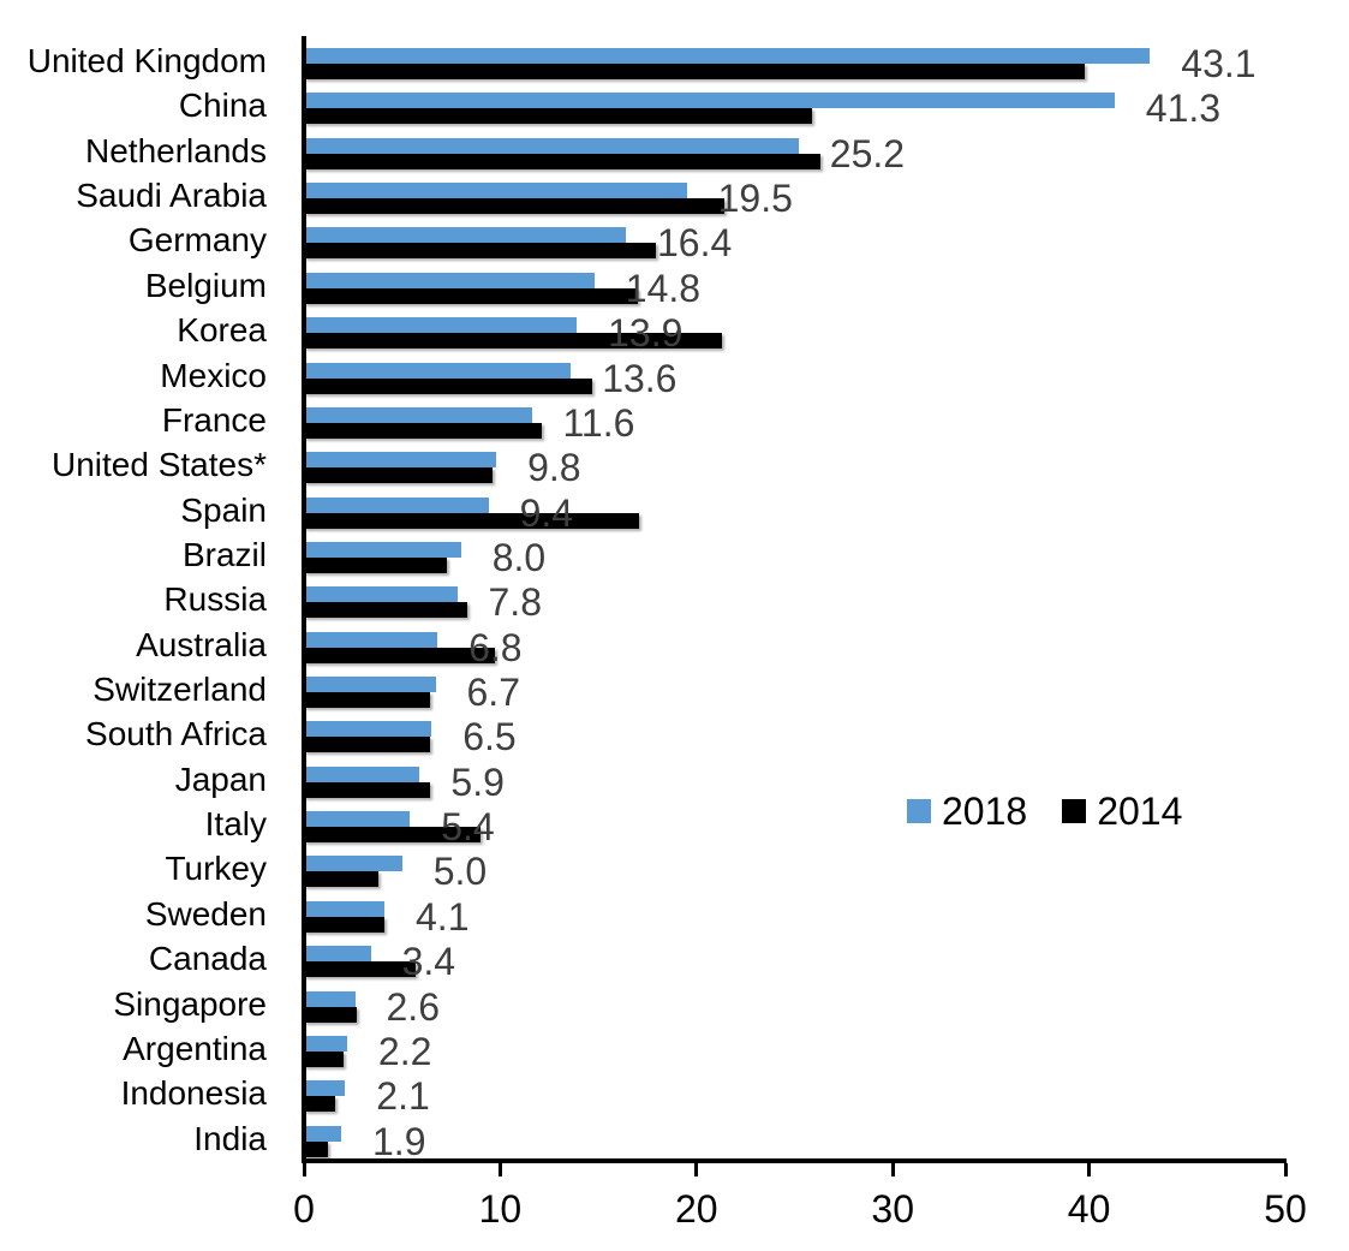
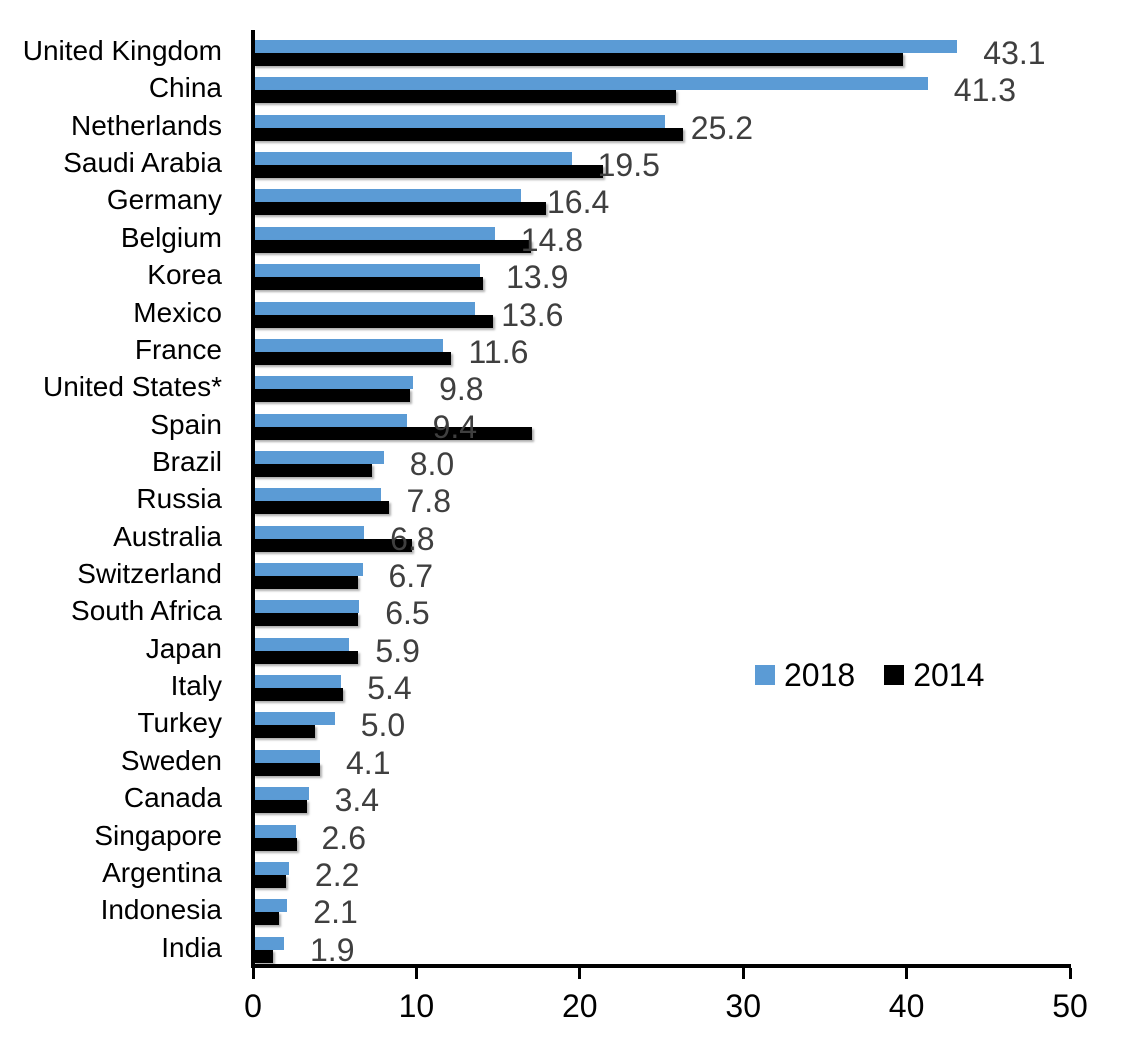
2014/Korea: 21.3 -> 14.1
2014/Italy: 9.0 -> 5.5
2014/Canada: 5.7 -> 3.3
